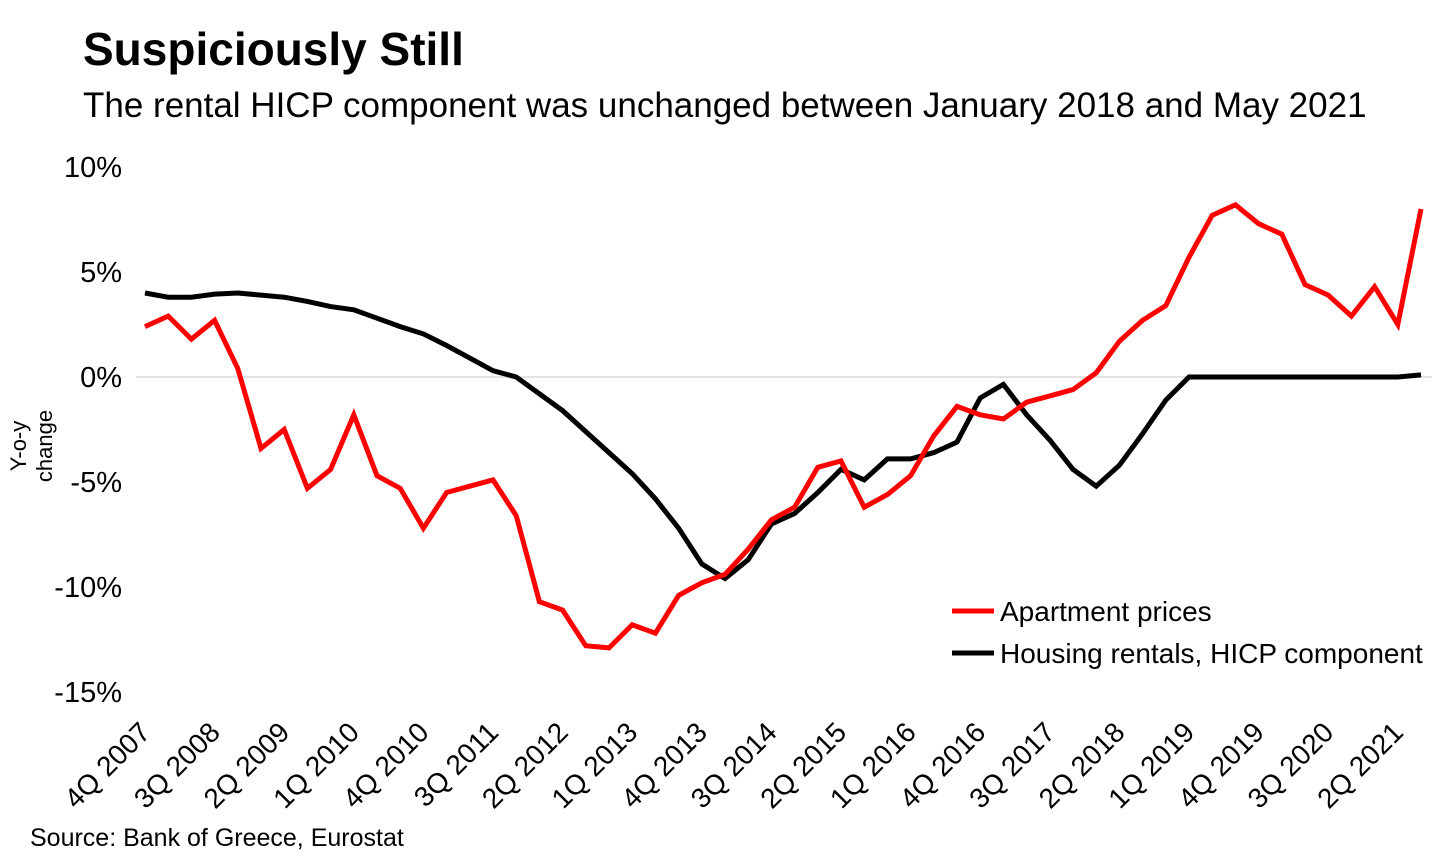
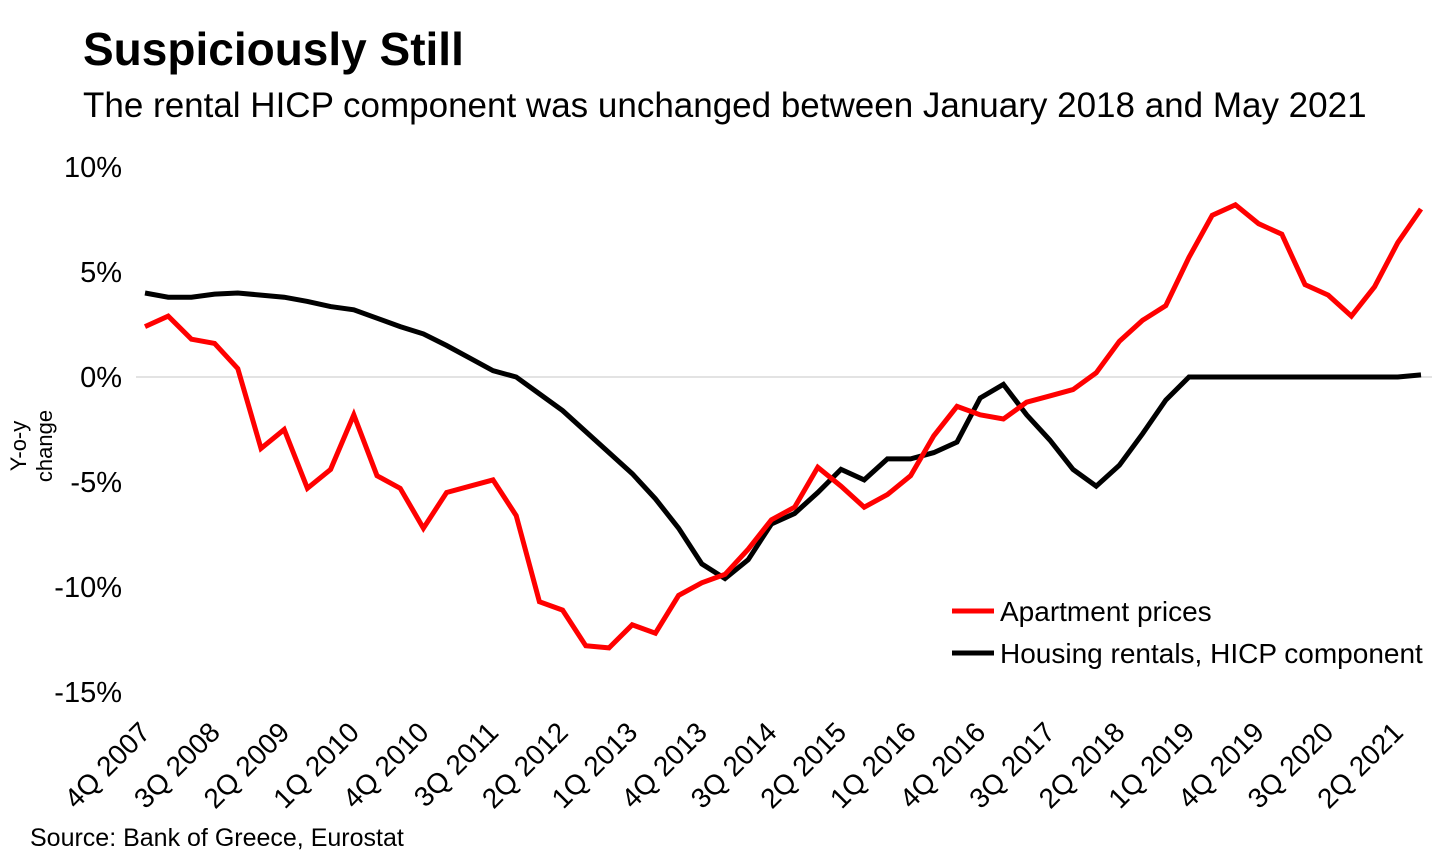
Apartment prices/3Q 2008: 2.7% -> 1.6%
Apartment prices/2Q 2015: -4.0% -> -5.2%
Apartment prices/2Q 2021: 2.5% -> 6.4%
